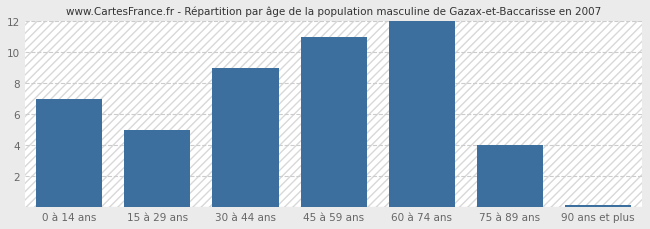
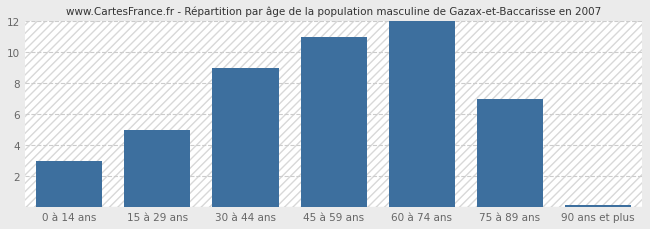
0 à 14 ans: 7.0 -> 3.0
75 à 89 ans: 4.0 -> 7.0
